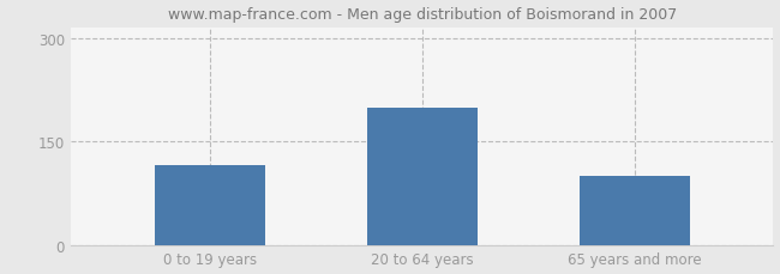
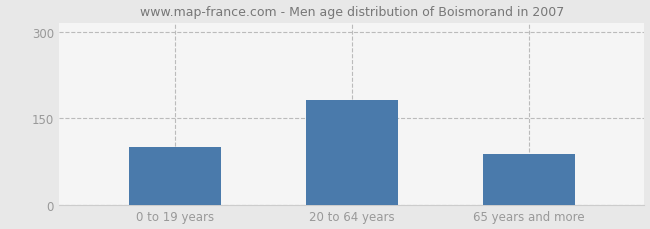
0 to 19 years: 116 -> 100
20 to 64 years: 198 -> 182
65 years and more: 100 -> 88
